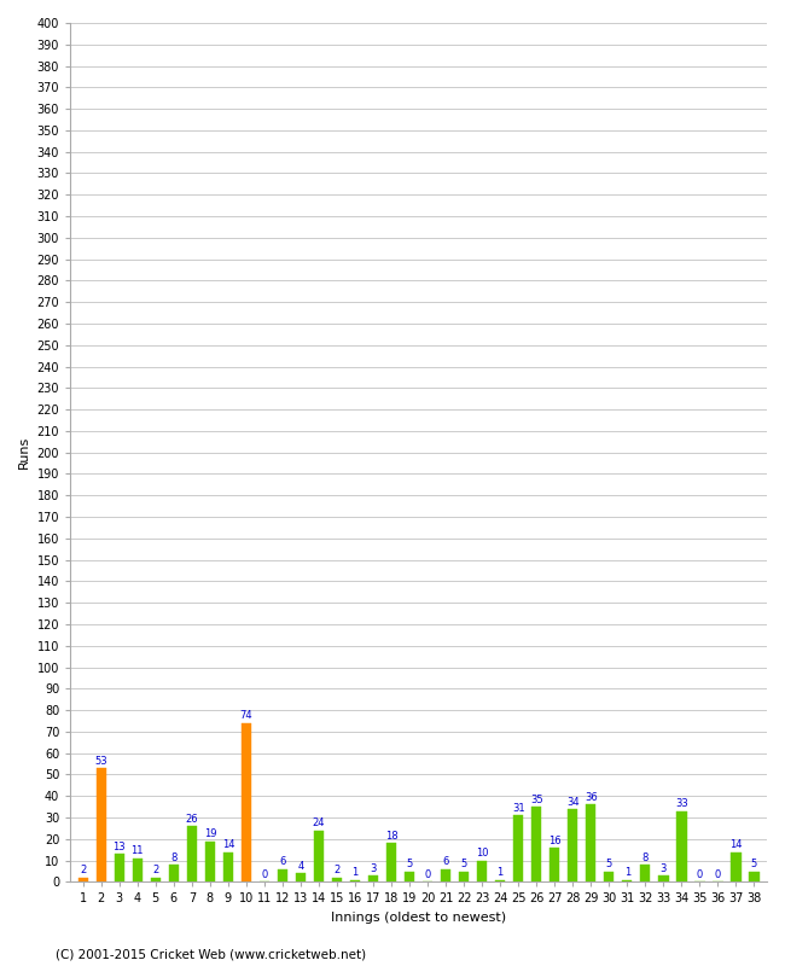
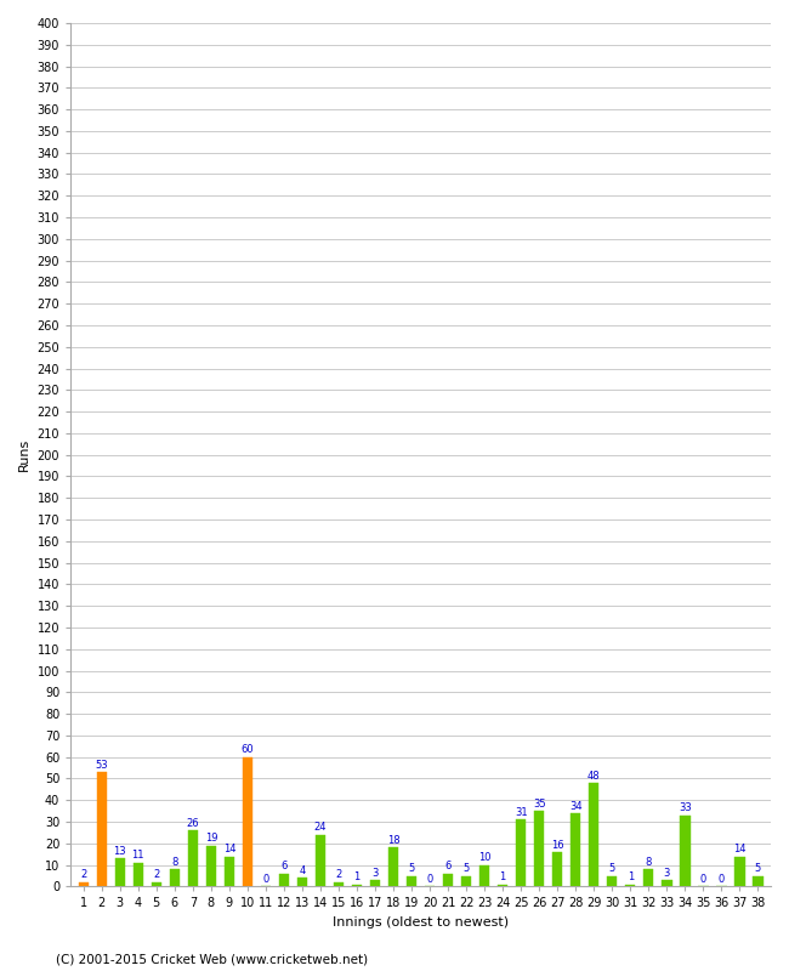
10: 74 -> 60
29: 36 -> 48
